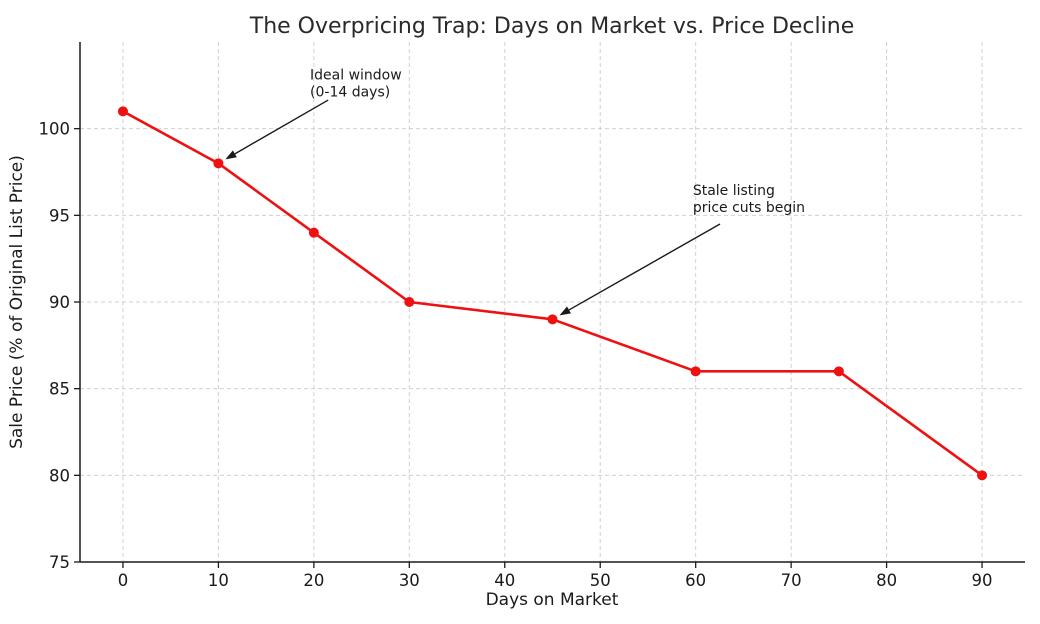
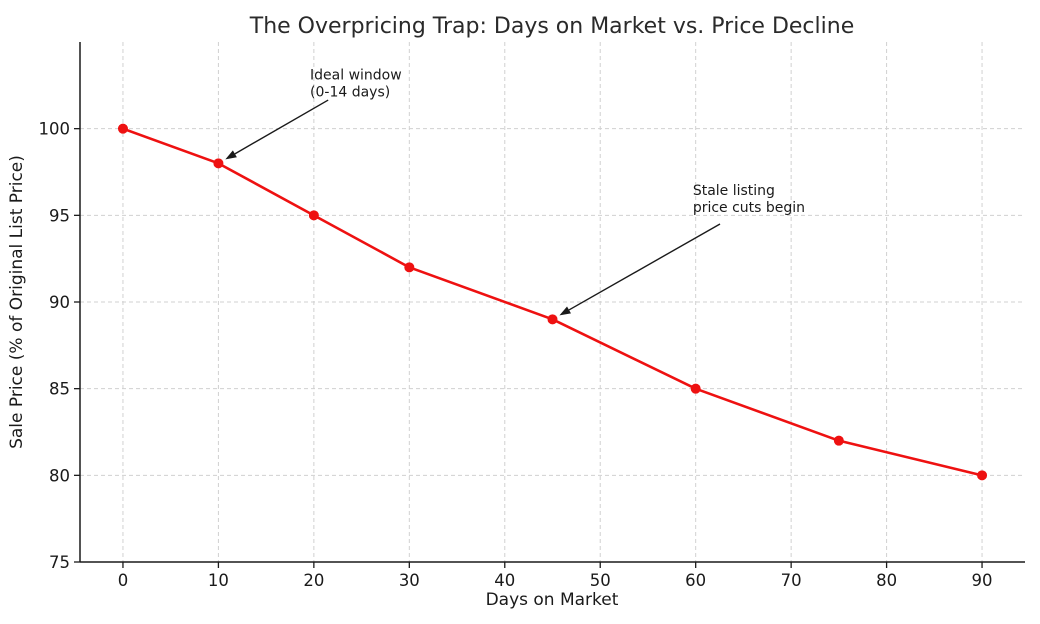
0: 101 -> 100
20: 94 -> 95
30: 90 -> 92
60: 86 -> 85
75: 86 -> 82
